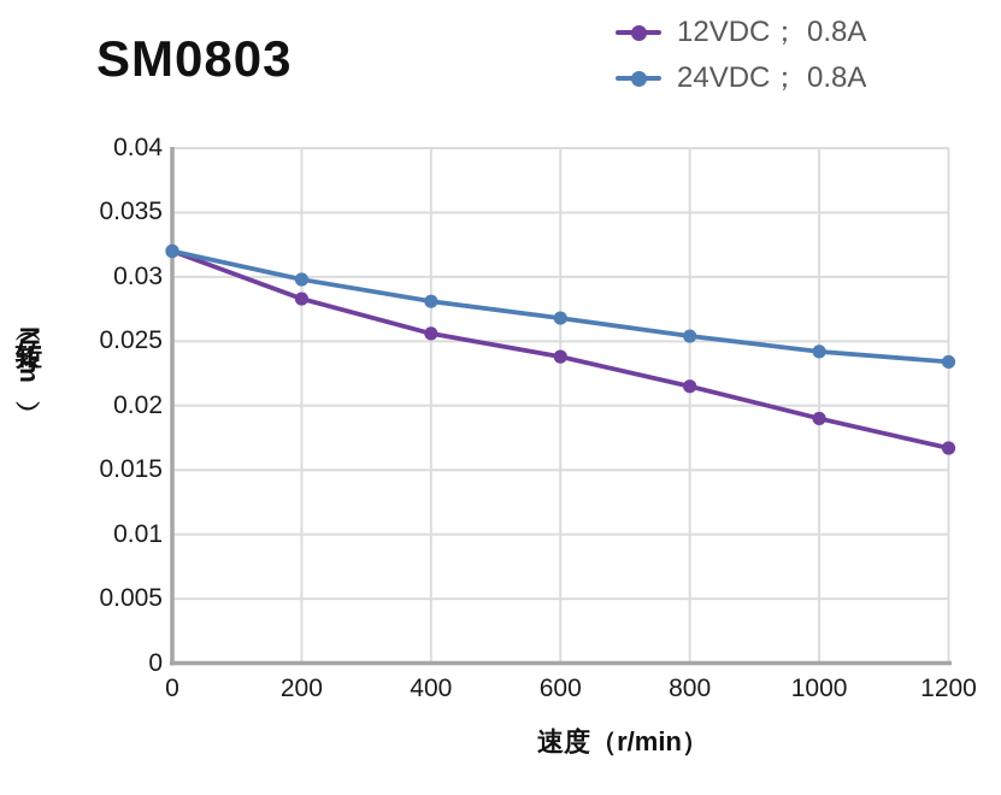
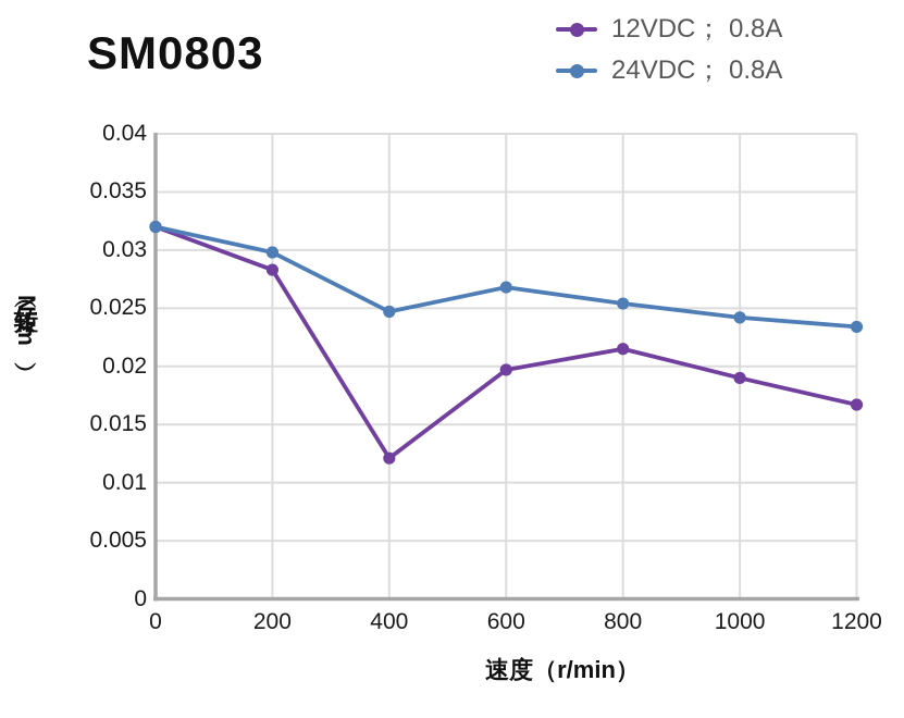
12VDC； 0.8A/400: 0.0256 -> 0.0121
24VDC； 0.8A/400: 0.0281 -> 0.0247
12VDC； 0.8A/600: 0.0238 -> 0.0197
